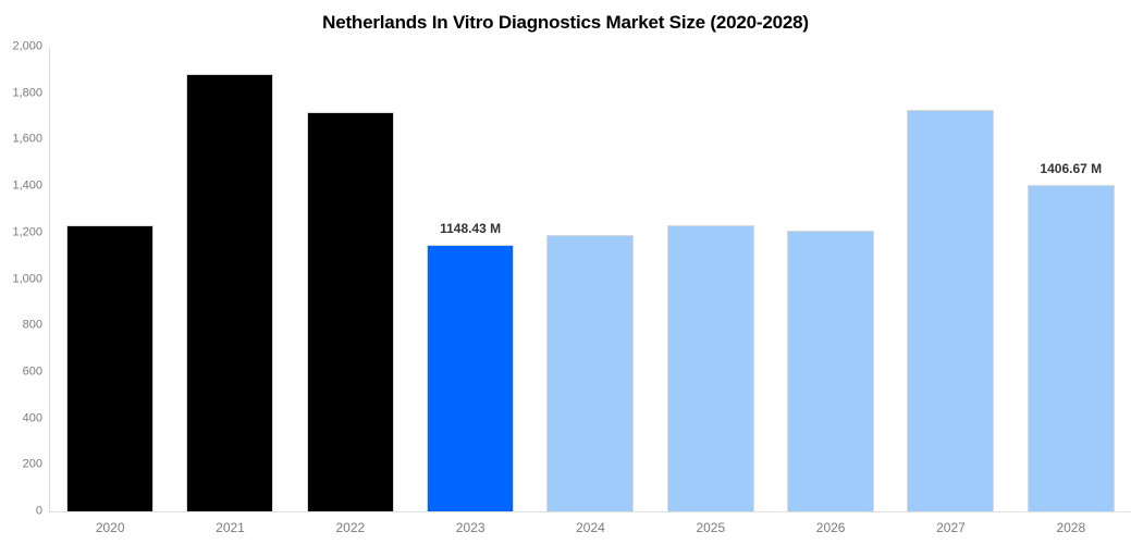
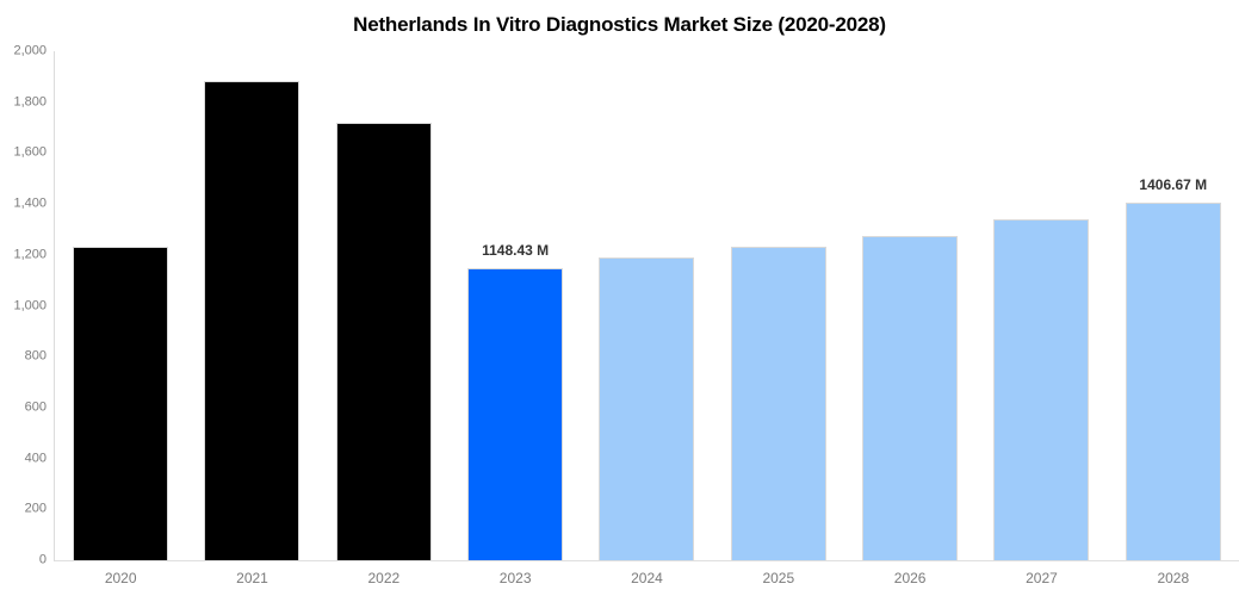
2026: 1210 -> 1280
2027: 1730 -> 1340
